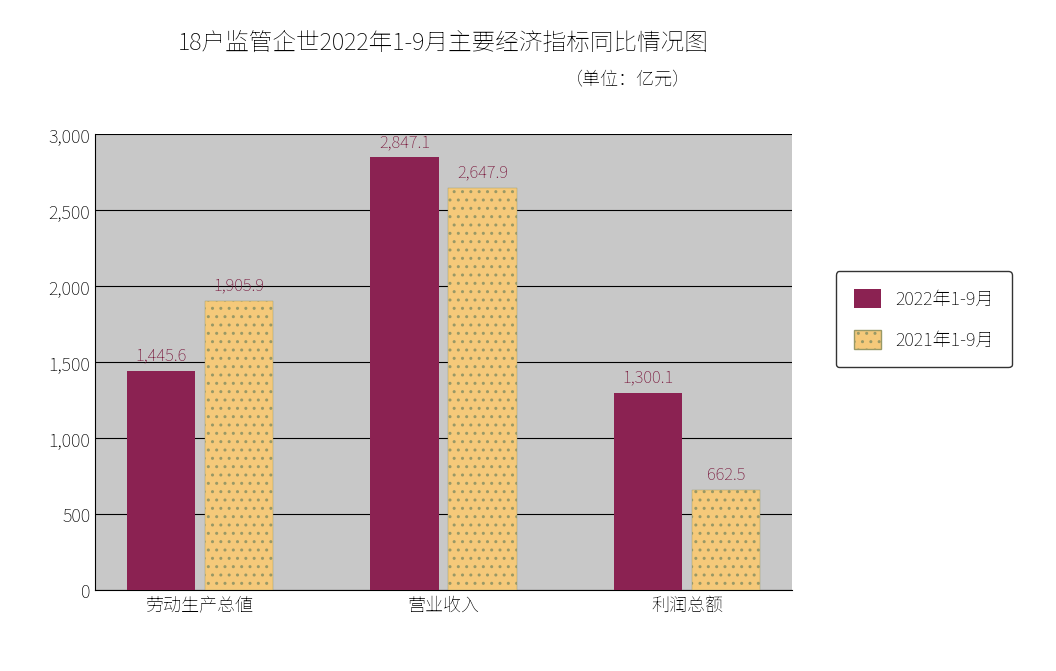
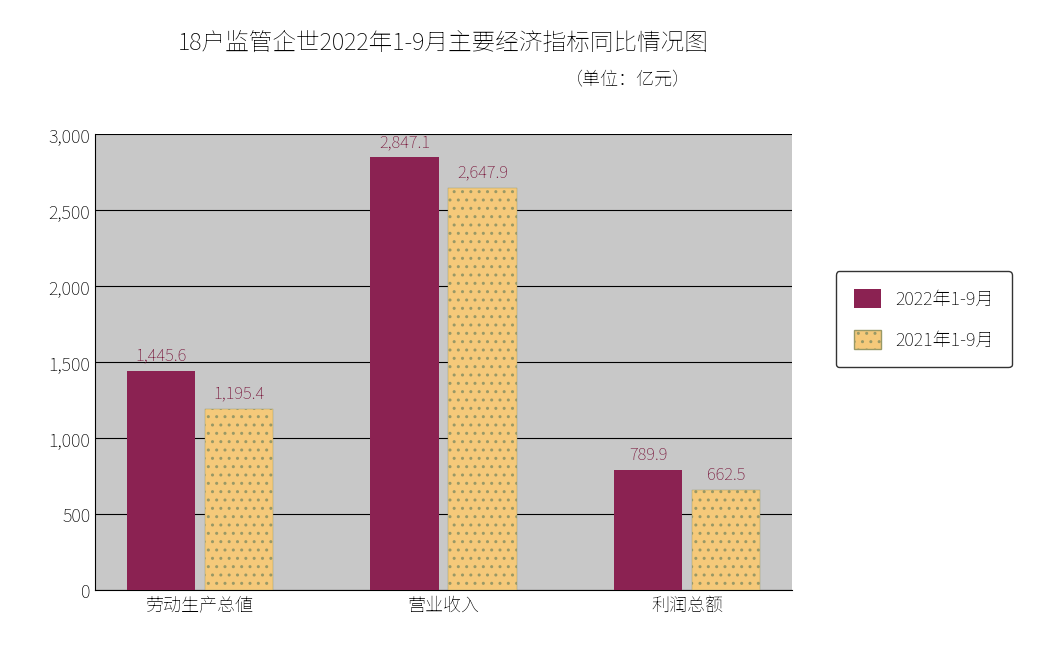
2021年1-9月/劳动生产总値: 1,905.9 -> 1,195.4
2022年1-9月/利润总额: 1,300.1 -> 789.9
